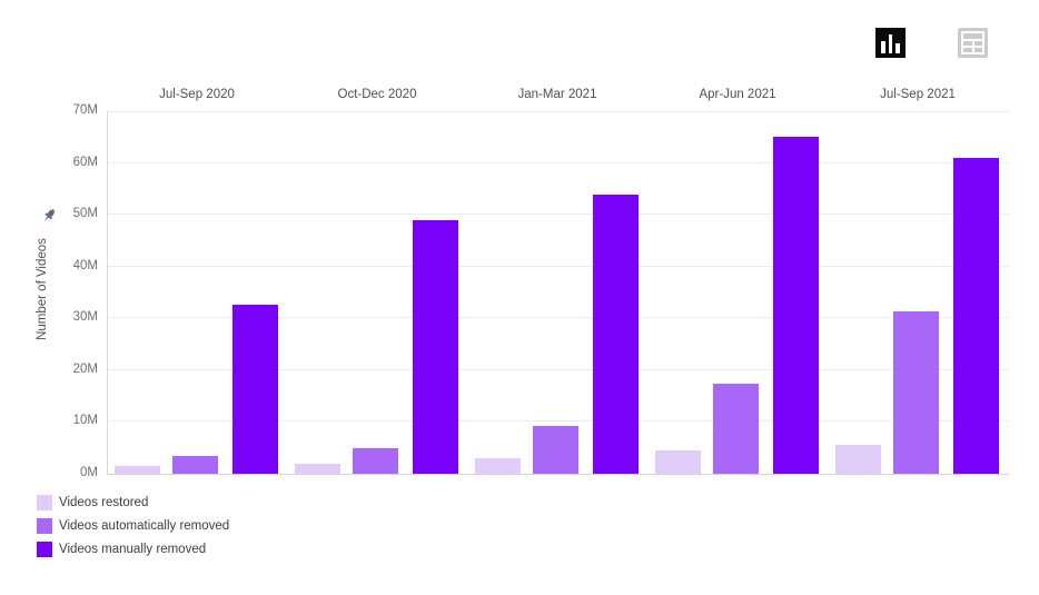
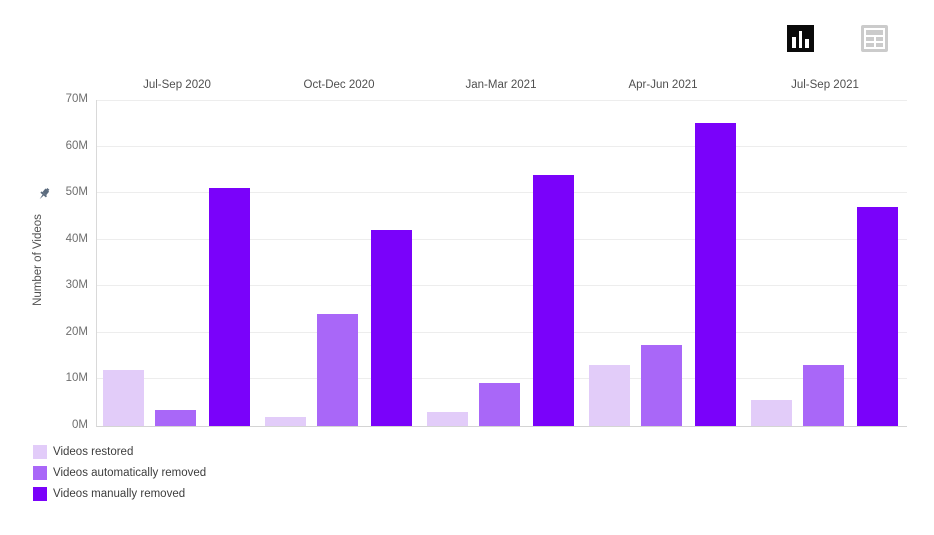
Videos restored/Jul-Sep 2020: 1M -> 12M
Videos manually removed/Jul-Sep 2020: 33M -> 51M
Videos automatically removed/Oct-Dec 2020: 5M -> 24M
Videos manually removed/Oct-Dec 2020: 49M -> 42M
Videos restored/Apr-Jun 2021: 4M -> 13M
Videos automatically removed/Jul-Sep 2021: 31M -> 13M
Videos manually removed/Jul-Sep 2021: 61M -> 47M
